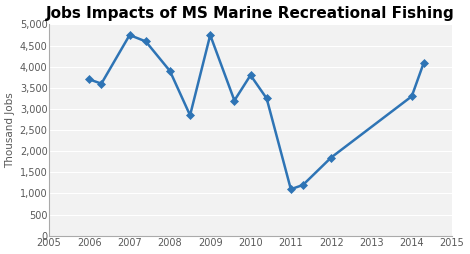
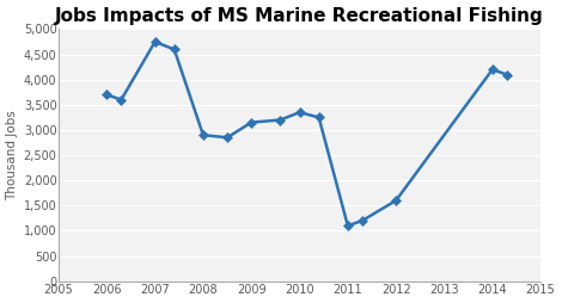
2008: 3,900 -> 2,900
2009: 4,750 -> 3,150
2010: 3,800 -> 3,350
2012: 1,850 -> 1,600
2014: 3,300 -> 4,200
